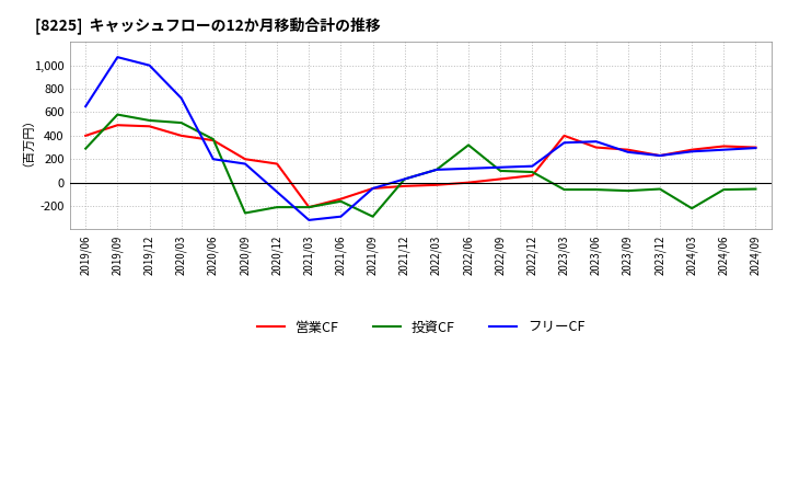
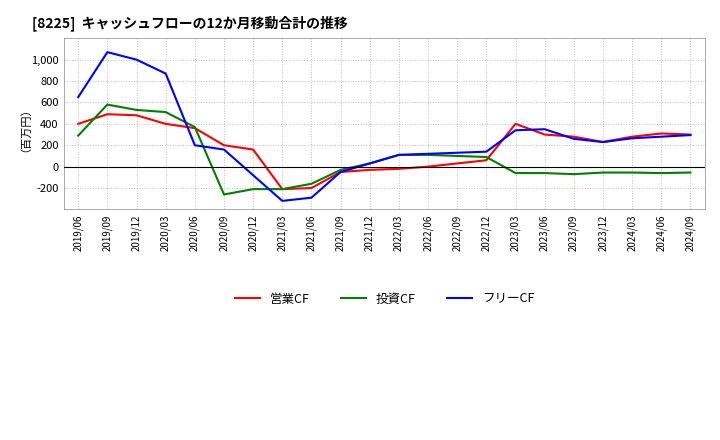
フリーCF/2020/03: 720 -> 870
営業CF/2021/06: -140 -> -200
投資CF/2021/09: -290 -> -30
投資CF/2022/06: 320 -> 110
投資CF/2024/03: -220 -> -60
